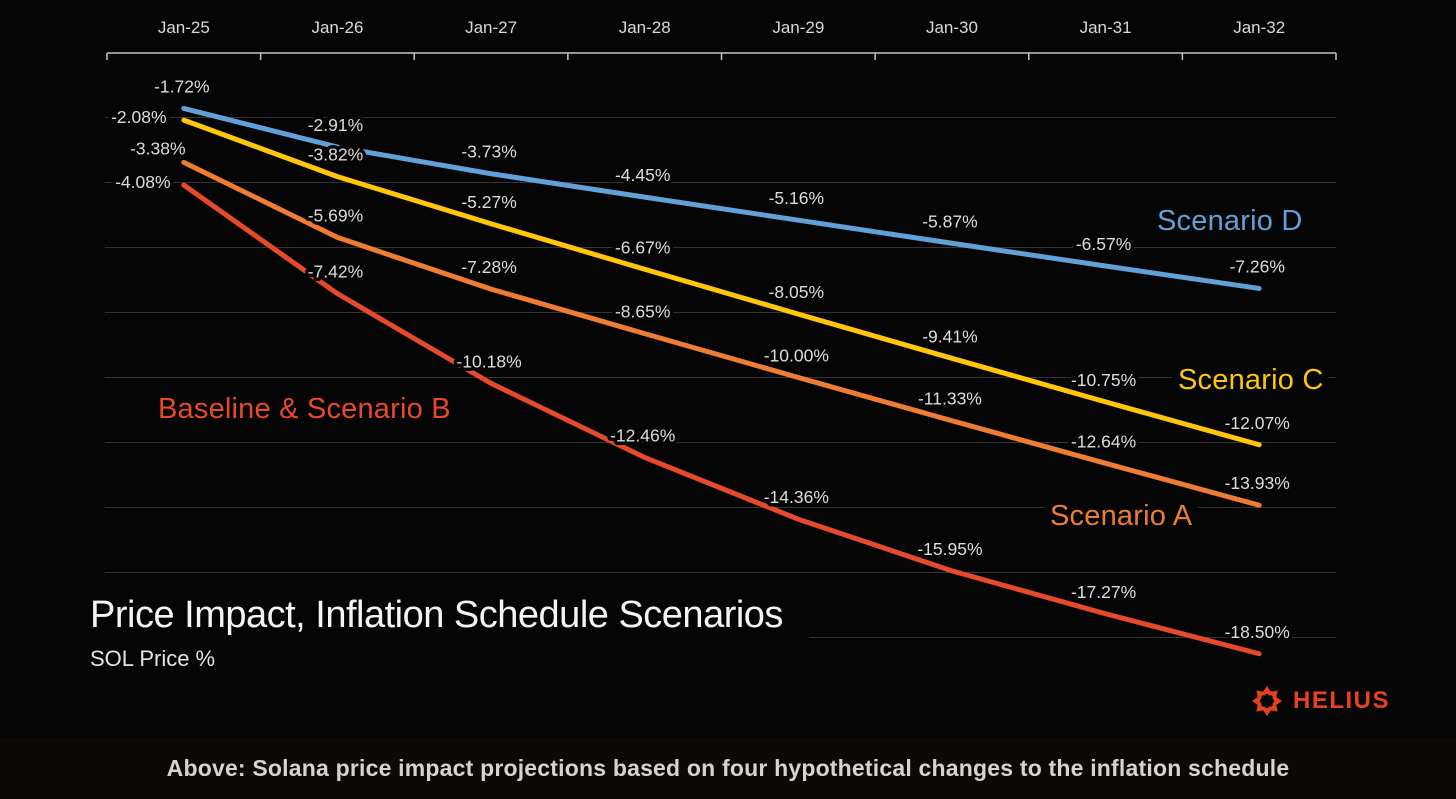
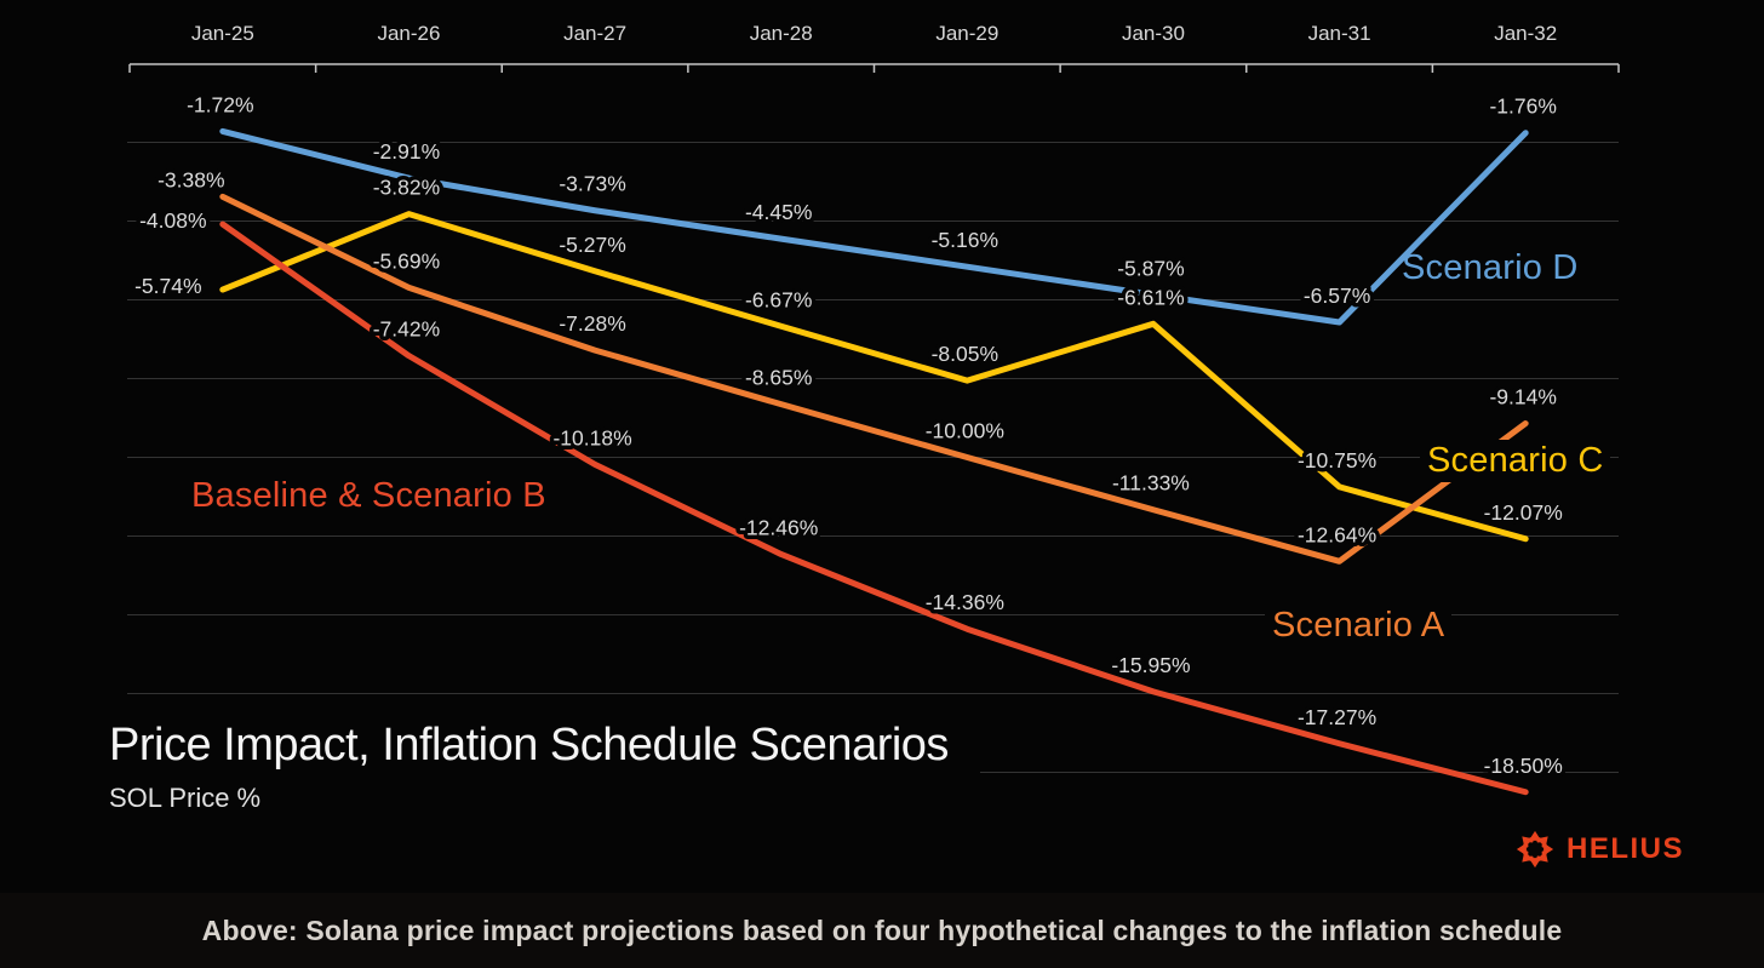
Scenario C/Jan-25: -2.08% -> -5.74%
Scenario C/Jan-30: -9.41% -> -6.61%
Scenario D/Jan-32: -7.26% -> -1.76%
Scenario A/Jan-32: -13.93% -> -9.14%
